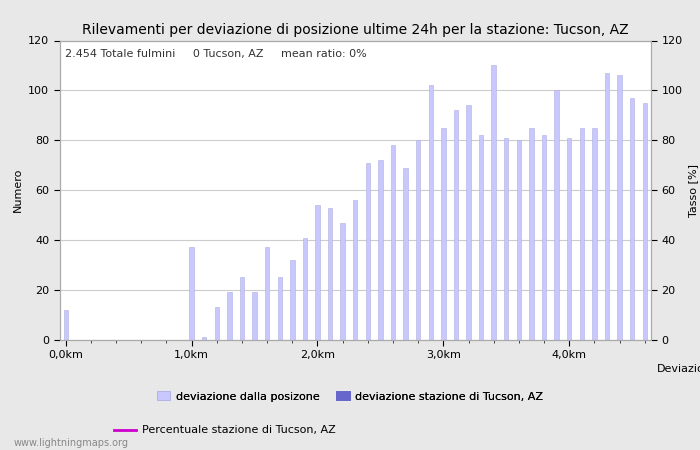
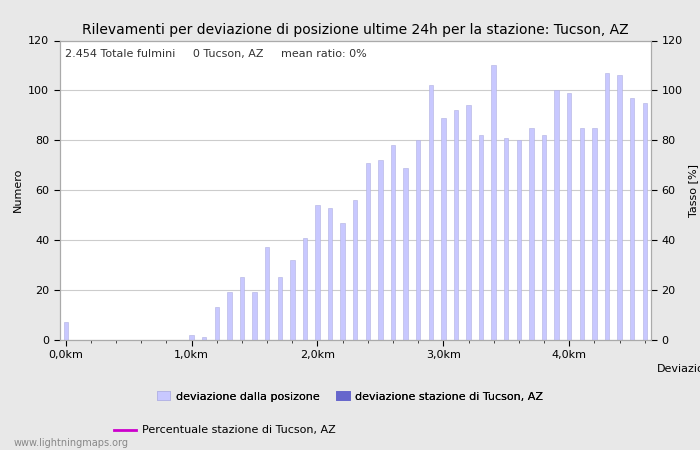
0,0km: 12 -> 7
1,0km: 37 -> 2
3,0km: 85 -> 89
4,0km: 81 -> 99
